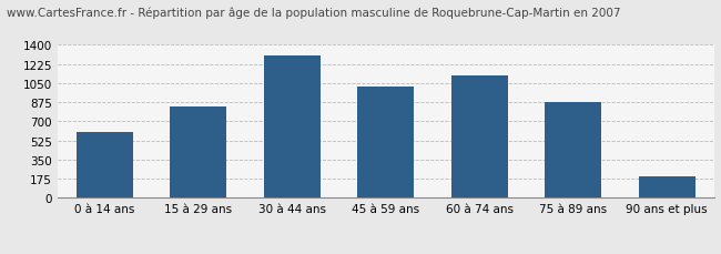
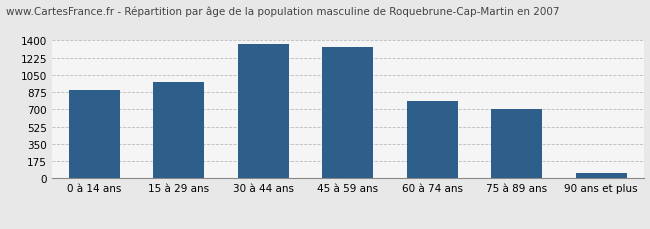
0 à 14 ans: 600 -> 900
15 à 29 ans: 840 -> 980
30 à 44 ans: 1300 -> 1360
45 à 59 ans: 1020 -> 1330
60 à 74 ans: 1120 -> 790
75 à 89 ans: 880 -> 700
90 ans et plus: 200 -> 60
